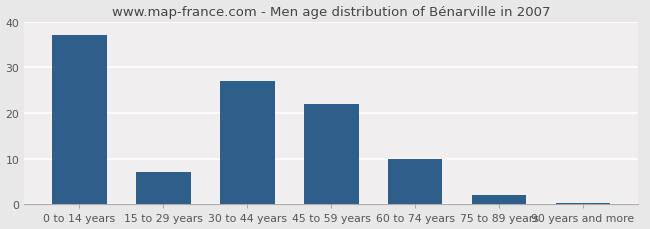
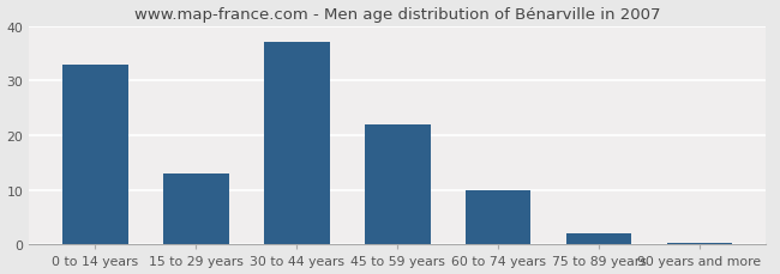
0 to 14 years: 37.0 -> 33.0
15 to 29 years: 7.0 -> 13.0
30 to 44 years: 27.0 -> 37.0
